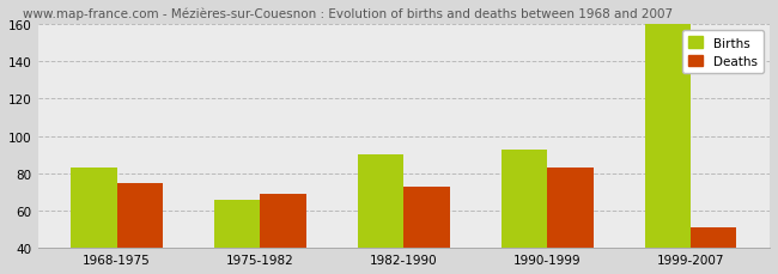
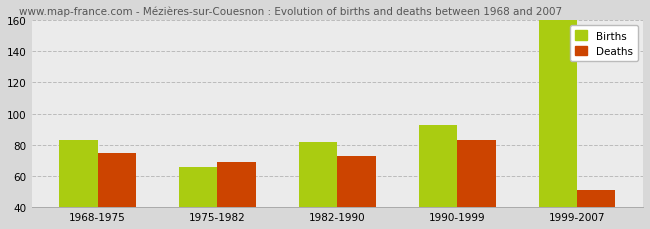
Births/1982-1990: 90 -> 82
